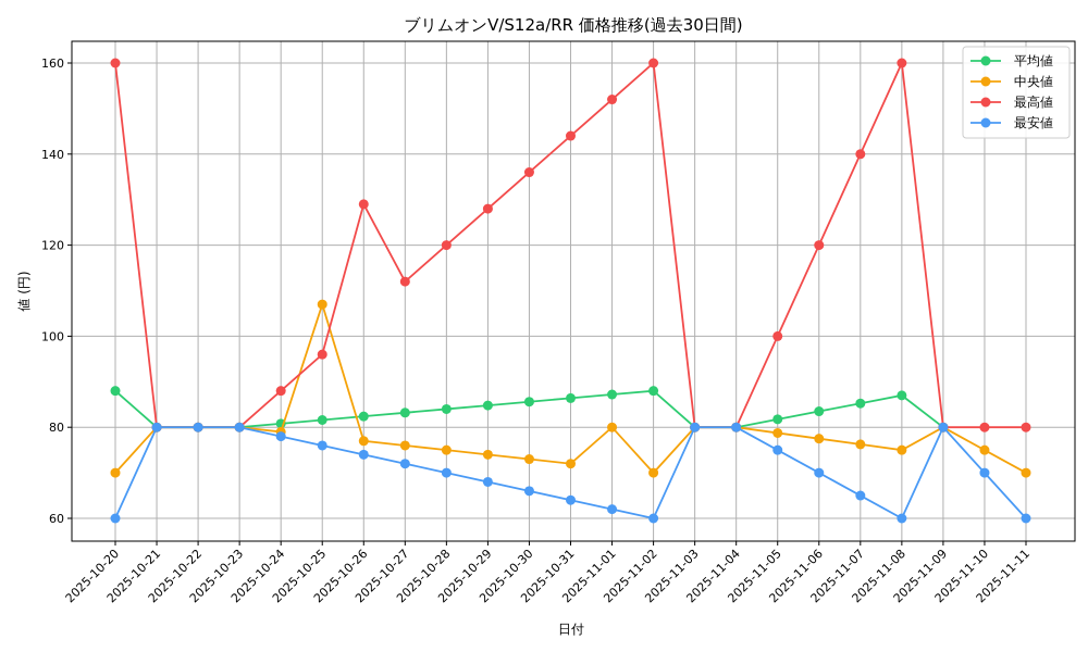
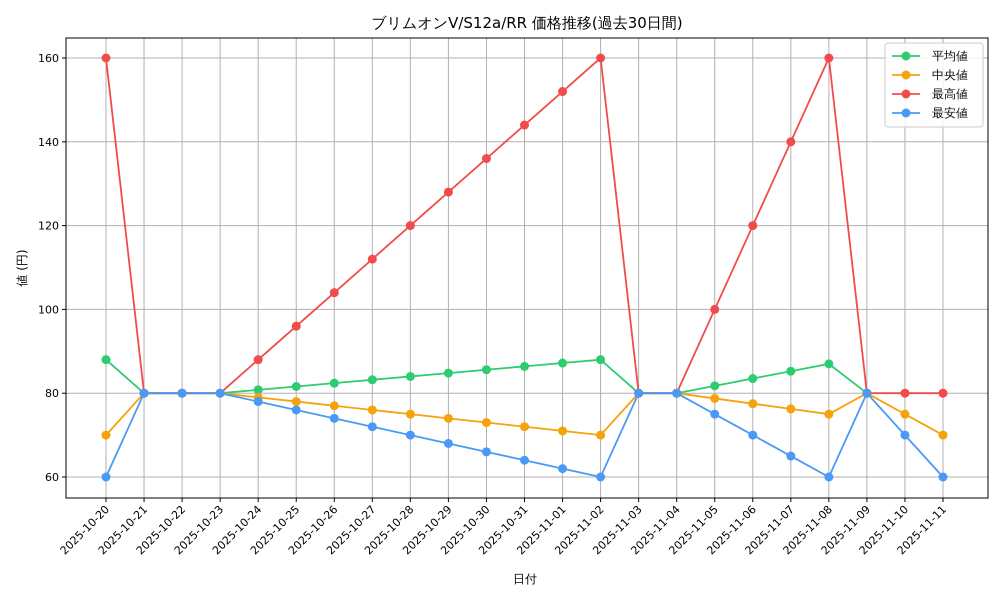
中央値/2025-10-25: 107 -> 78
最高値/2025-10-26: 129 -> 104
中央値/2025-11-01: 80 -> 71
